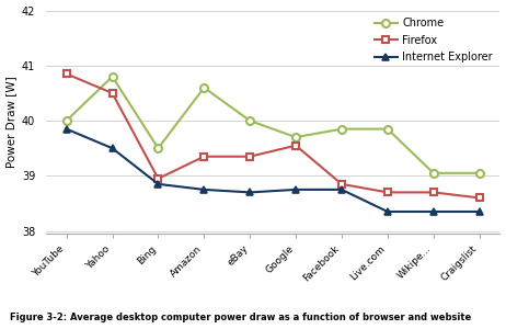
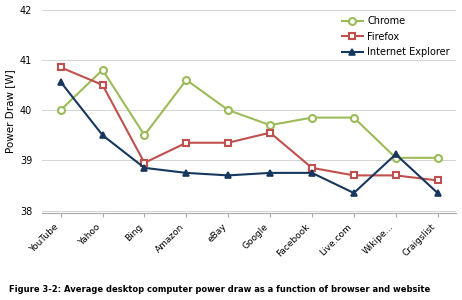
Internet Explorer/YouTube: 39.85 -> 40.56
Internet Explorer/Wikipe...: 38.35 -> 39.12
